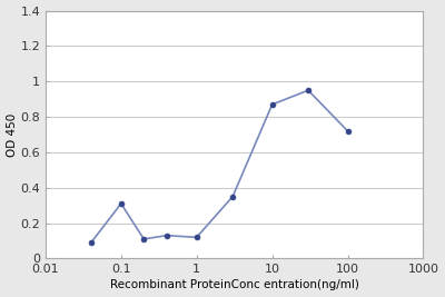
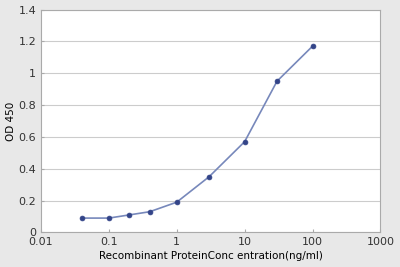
0.1: 0.31 -> 0.09
1: 0.12 -> 0.19
10: 0.87 -> 0.57
100: 0.72 -> 1.17
